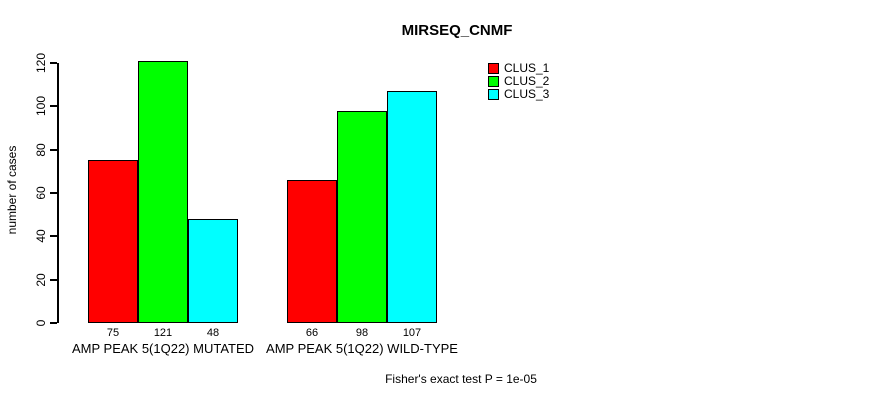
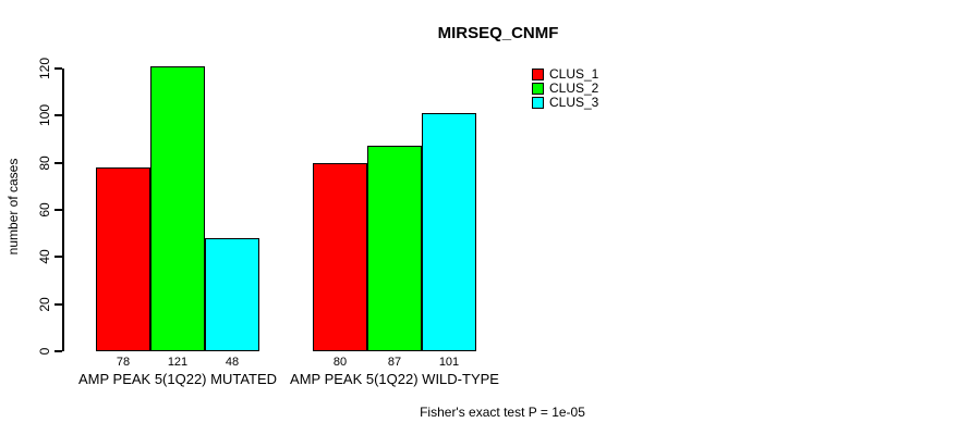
CLUS_1/AMP PEAK 5(1Q22) MUTATED: 75 -> 78
CLUS_1/AMP PEAK 5(1Q22) WILD-TYPE: 66 -> 80
CLUS_2/AMP PEAK 5(1Q22) WILD-TYPE: 98 -> 87
CLUS_3/AMP PEAK 5(1Q22) WILD-TYPE: 107 -> 101
